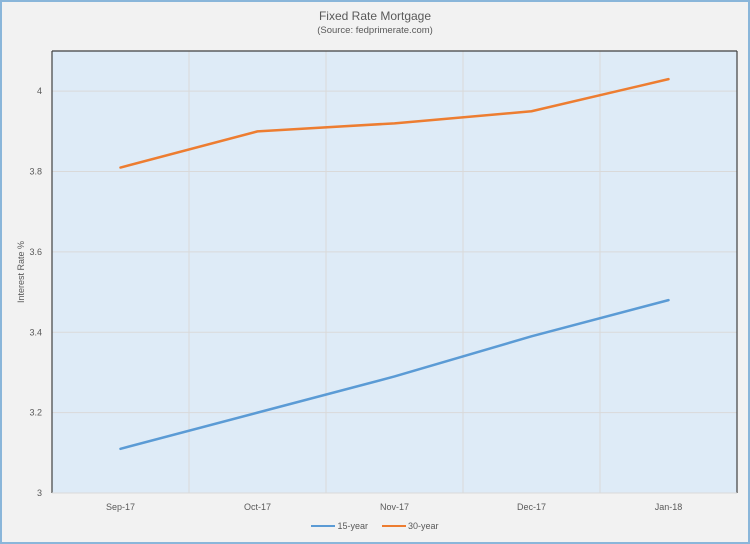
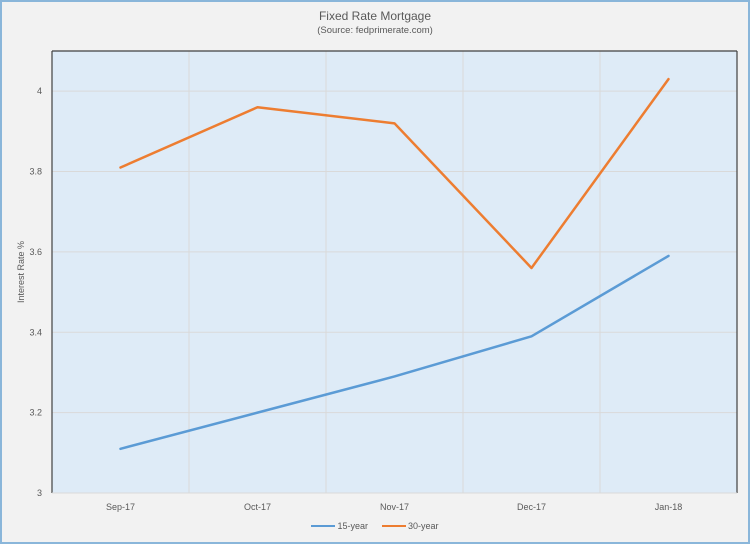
30-year/Oct-17: 3.90 -> 3.96
30-year/Dec-17: 3.95 -> 3.56
15-year/Jan-18: 3.48 -> 3.59
